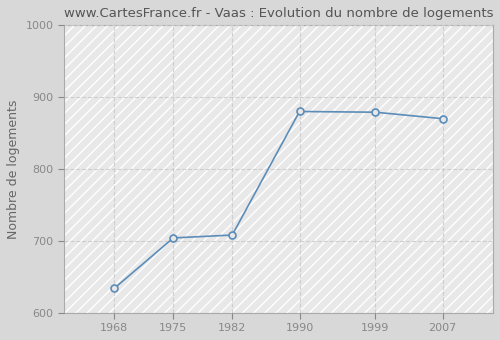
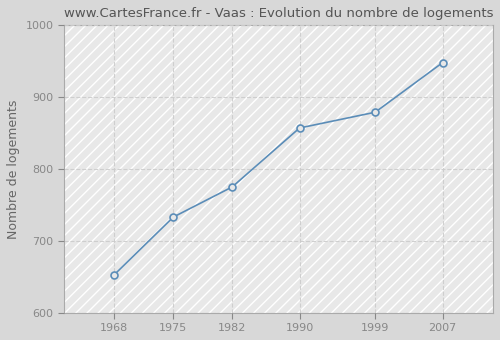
1968: 634 -> 653
1975: 704 -> 733
1982: 708 -> 775
1990: 880 -> 857
2007: 870 -> 948
